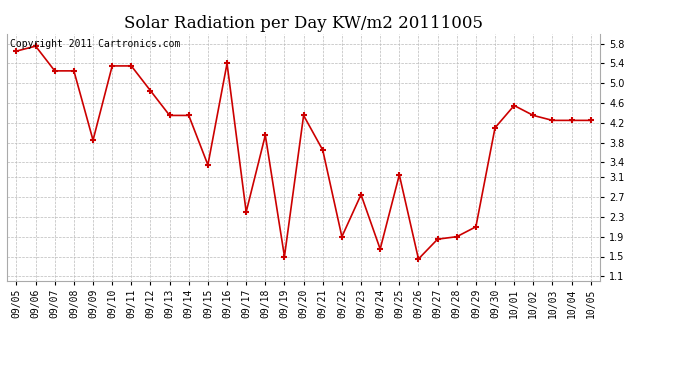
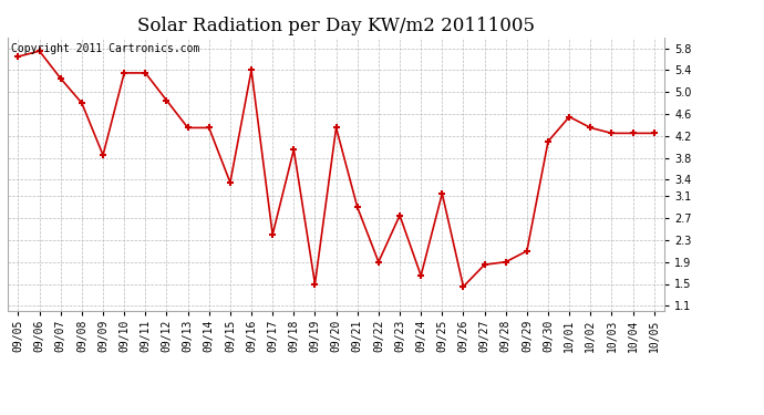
09/08: 5.25 -> 4.80
09/21: 3.65 -> 2.90
